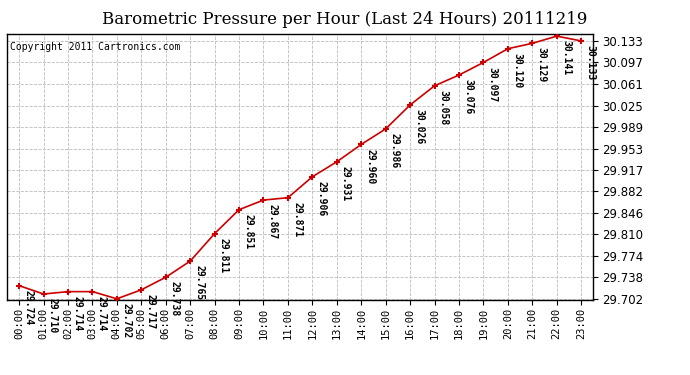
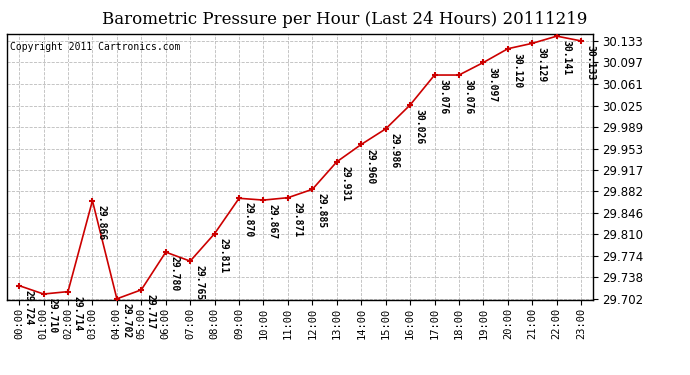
03:00: 29.714 -> 29.866
06:00: 29.738 -> 29.780
09:00: 29.851 -> 29.870
12:00: 29.906 -> 29.885
17:00: 30.058 -> 30.076
